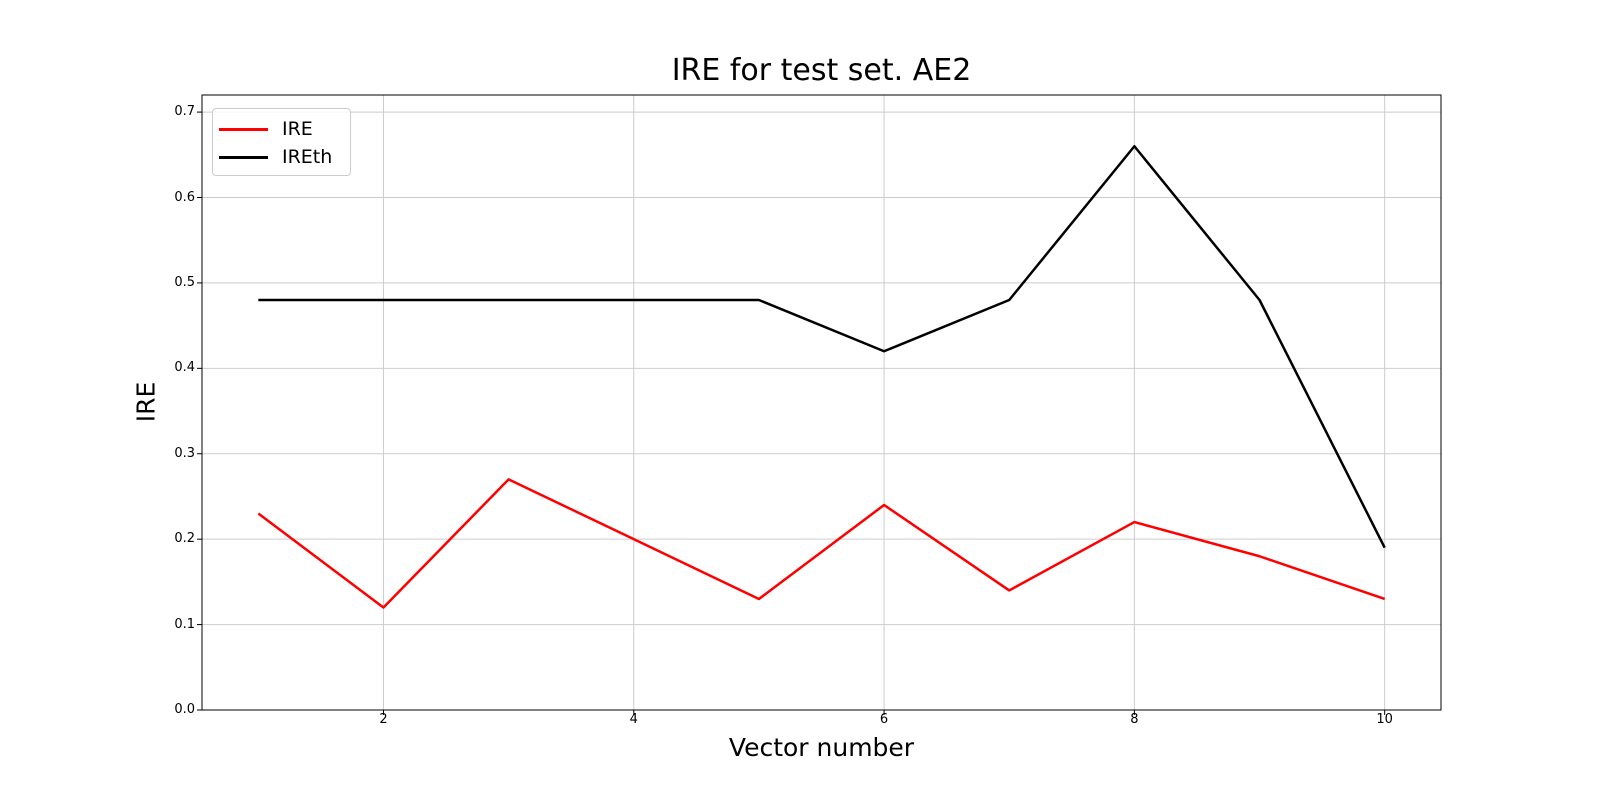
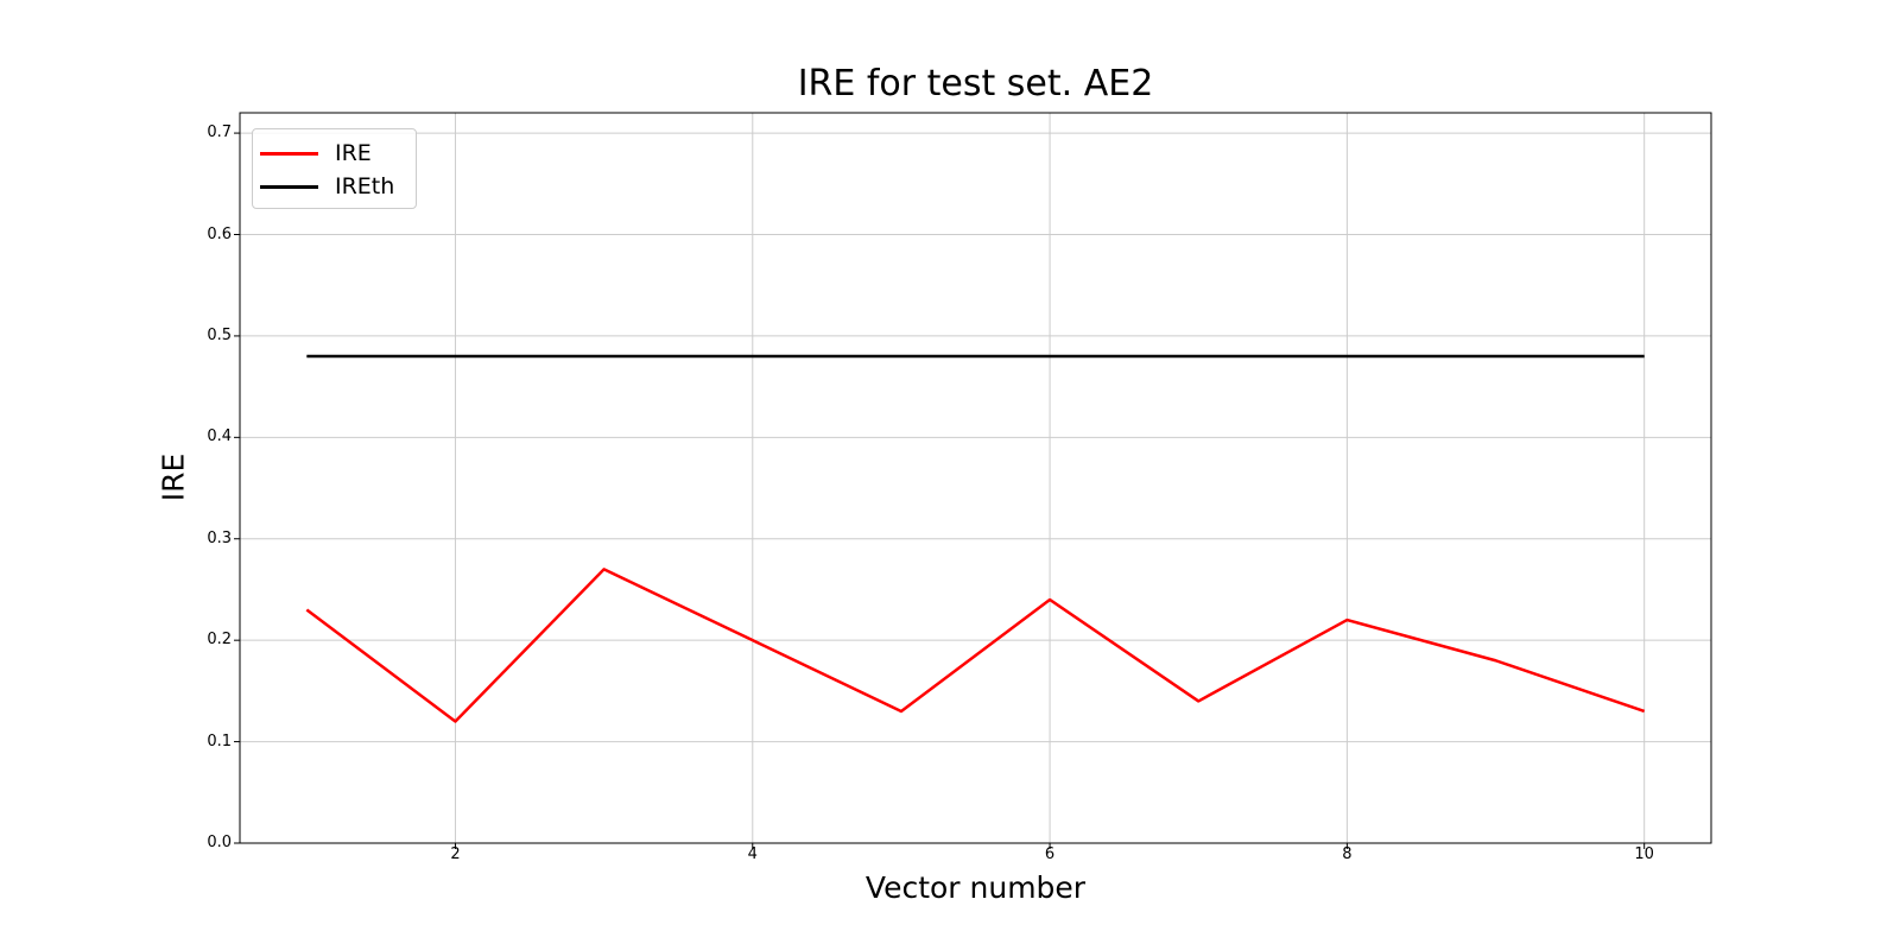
IREth/6: 0.42 -> 0.48
IREth/8: 0.66 -> 0.48
IREth/10: 0.19 -> 0.48
